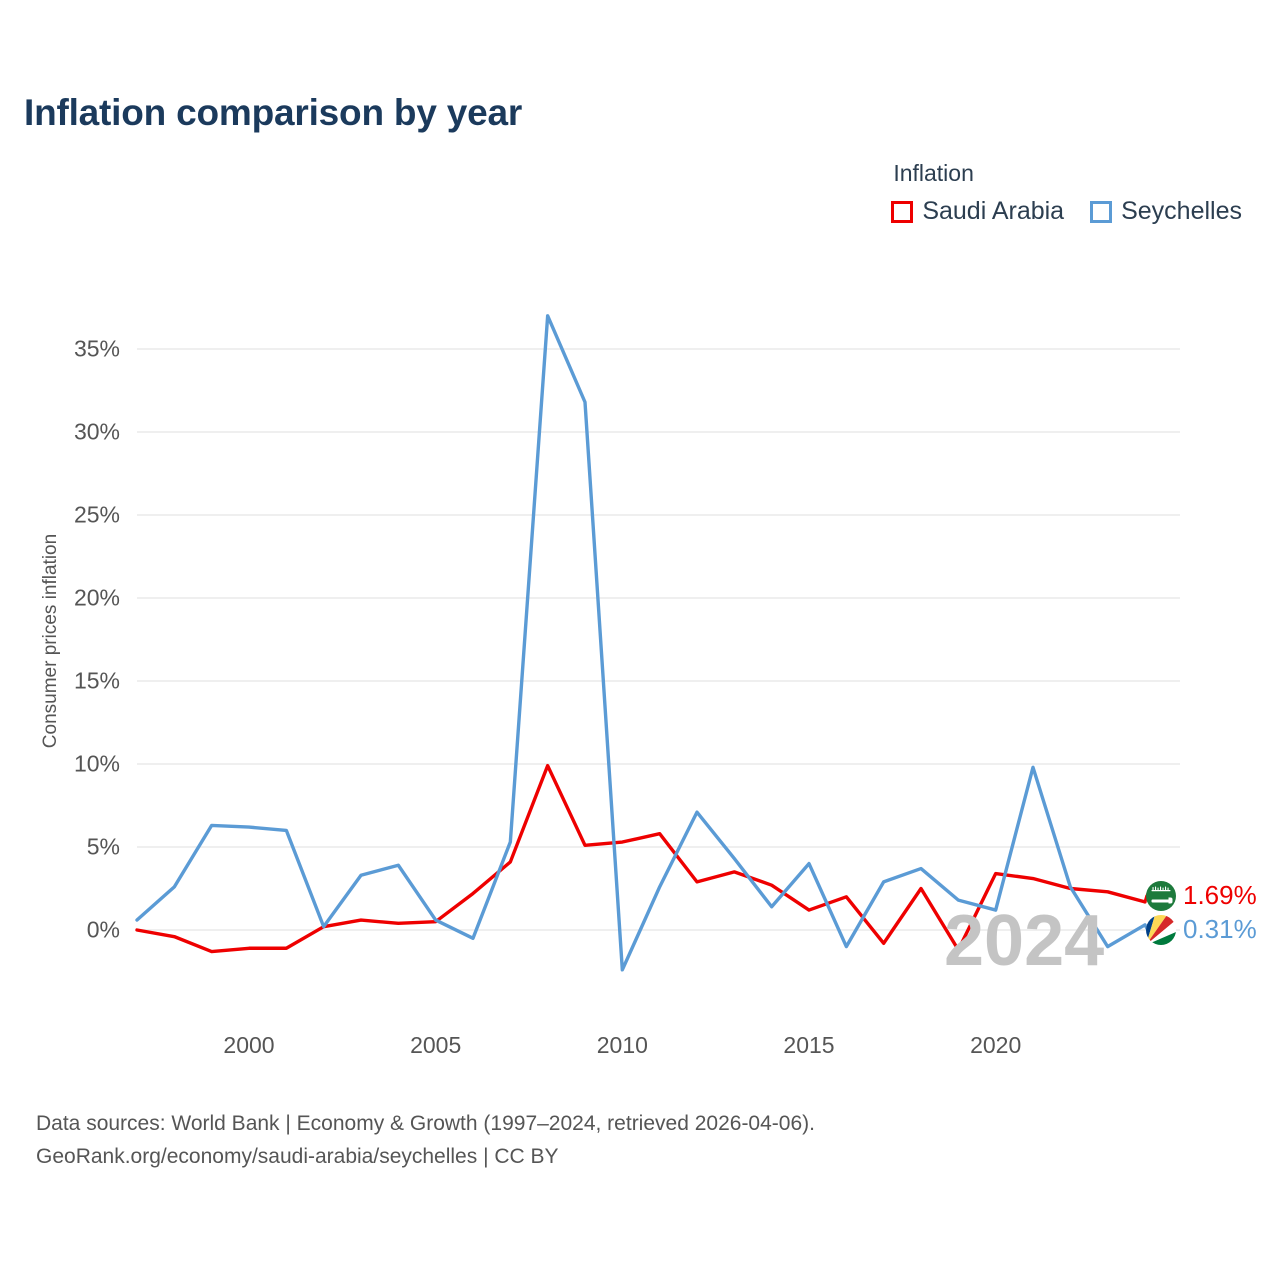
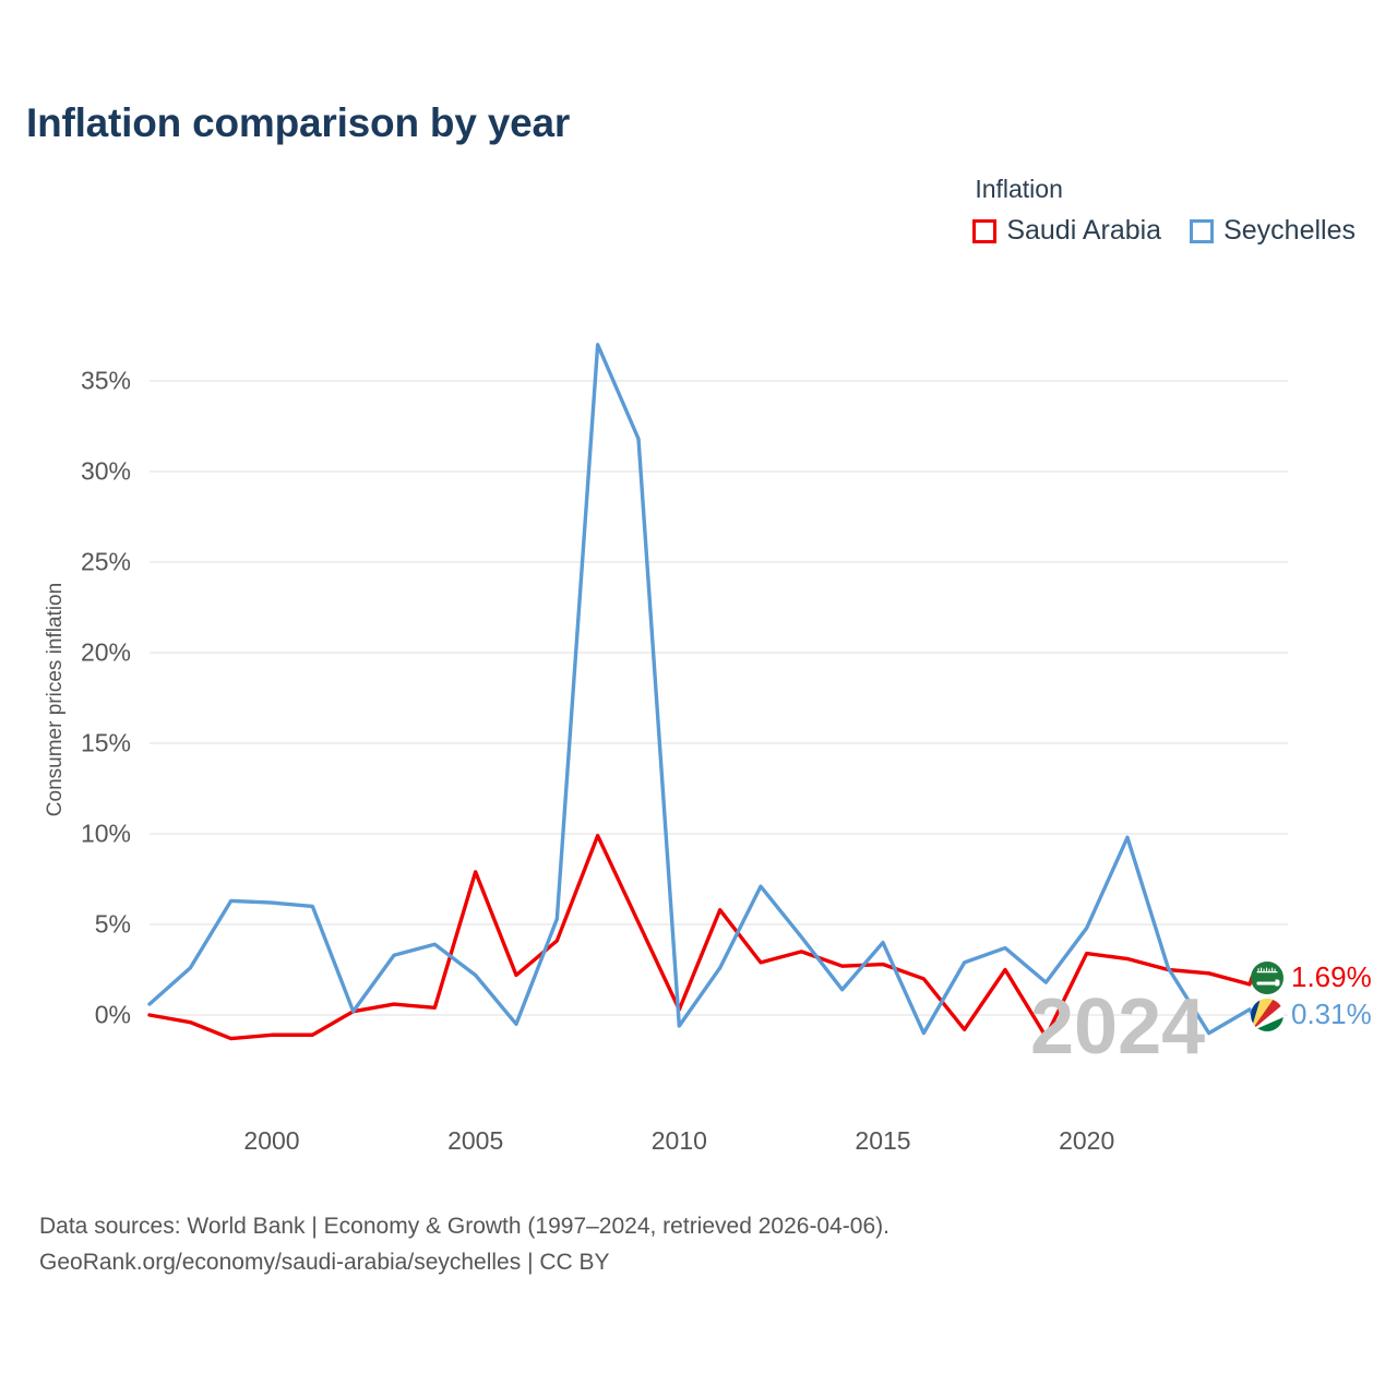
Saudi Arabia/2005: 0.5% -> 7.9%
Seychelles/2005: 0.6% -> 2.2%
Saudi Arabia/2010: 5.3% -> 0.3%
Seychelles/2010: -2.4% -> -0.6%
Saudi Arabia/2015: 1.2% -> 2.8%
Seychelles/2020: 1.2% -> 4.8%
